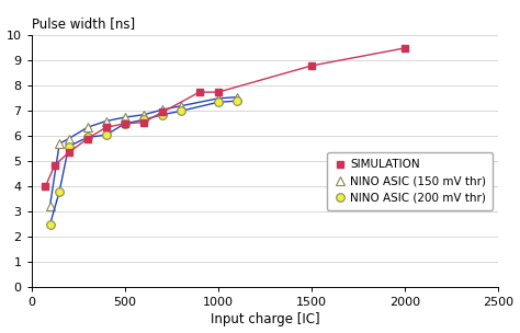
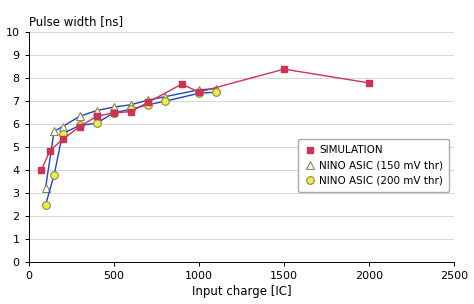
SIMULATION/1000: 7.75 -> 7.40
SIMULATION/1500: 8.80 -> 8.40
SIMULATION/2000: 9.50 -> 7.80
